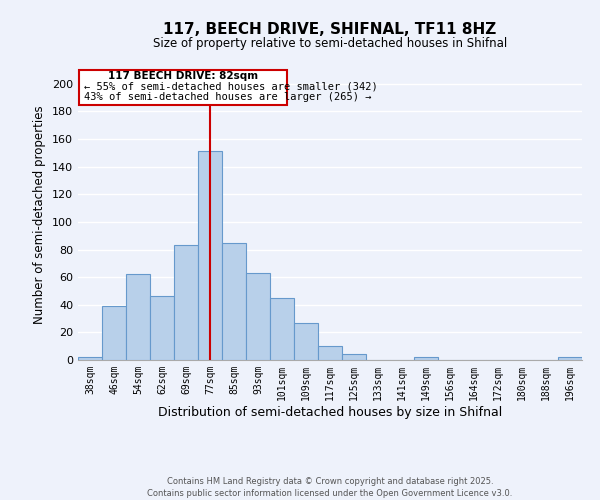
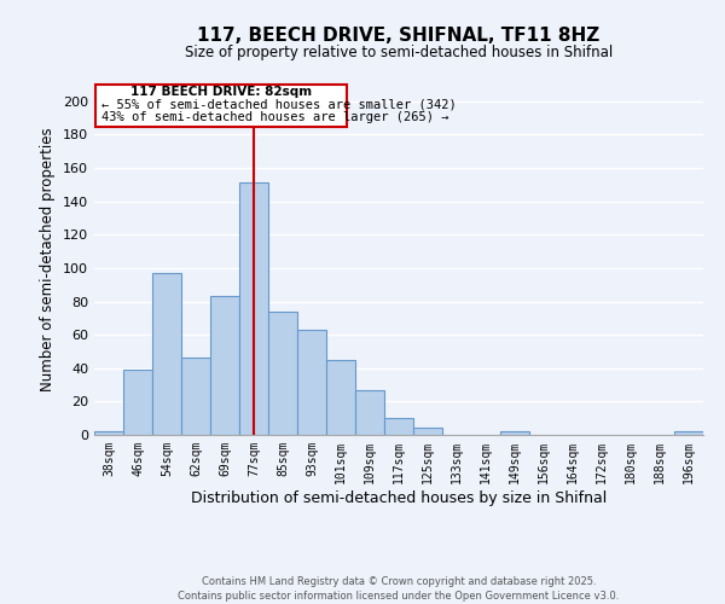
54sqm: 62 -> 97
85sqm: 85 -> 74
